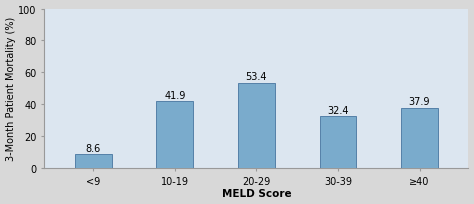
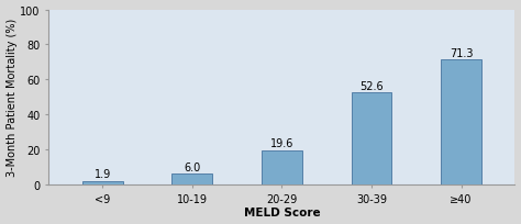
<9: 8.6 -> 1.9
10-19: 41.9 -> 6.0
20-29: 53.4 -> 19.6
30-39: 32.4 -> 52.6
≥40: 37.9 -> 71.3
